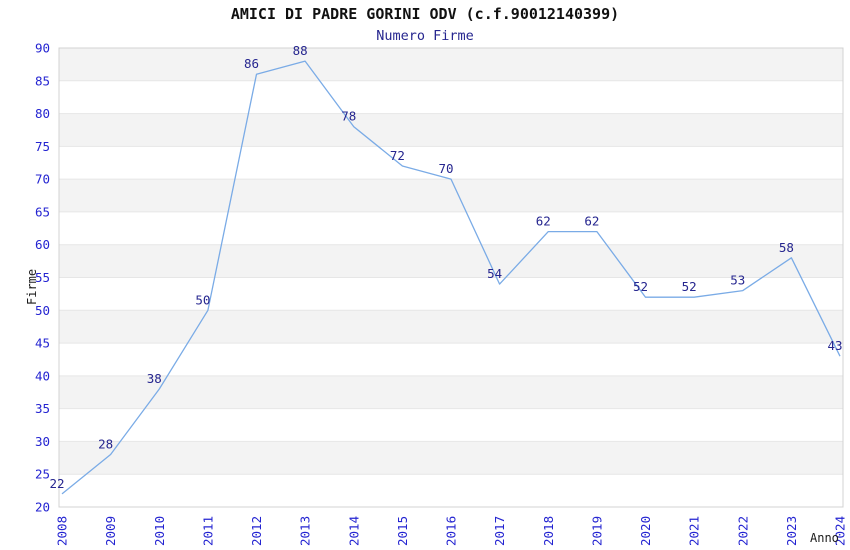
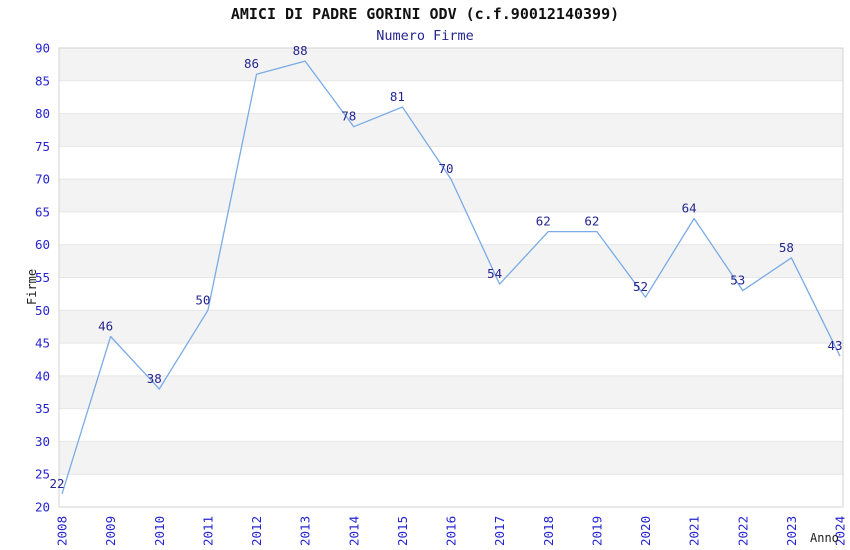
2009: 28 -> 46
2015: 72 -> 81
2021: 52 -> 64
